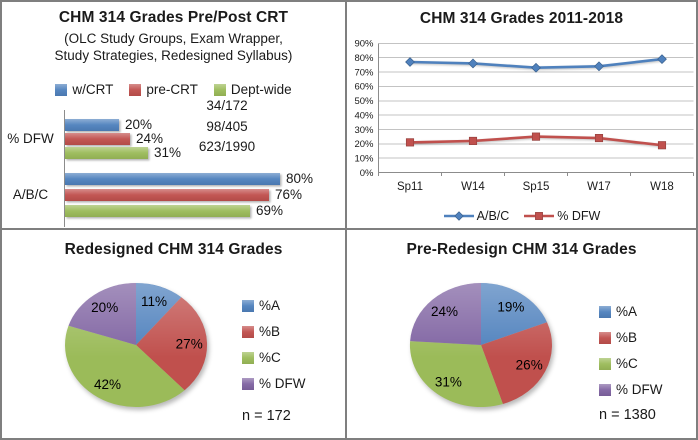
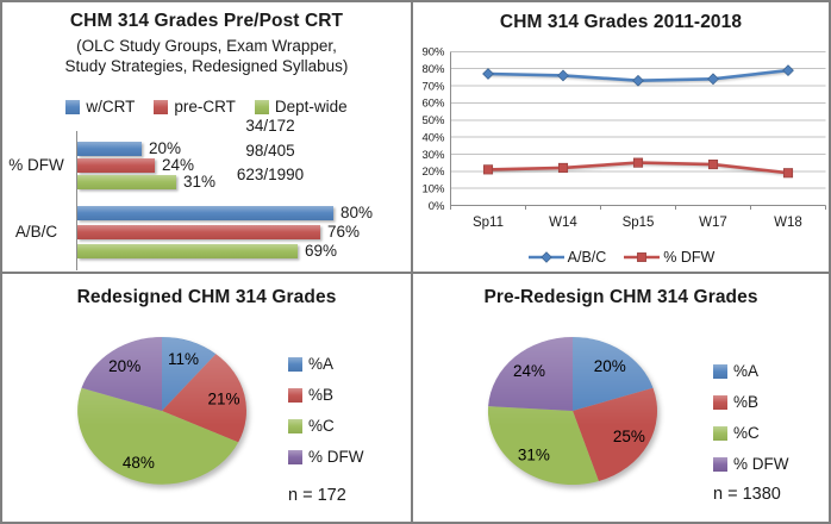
Redesigned CHM 314 Grades/%B: 27% -> 21%
Redesigned CHM 314 Grades/%C: 42% -> 48%
Pre-Redesign CHM 314 Grades/%A: 19% -> 20%
Pre-Redesign CHM 314 Grades/%B: 26% -> 25%
